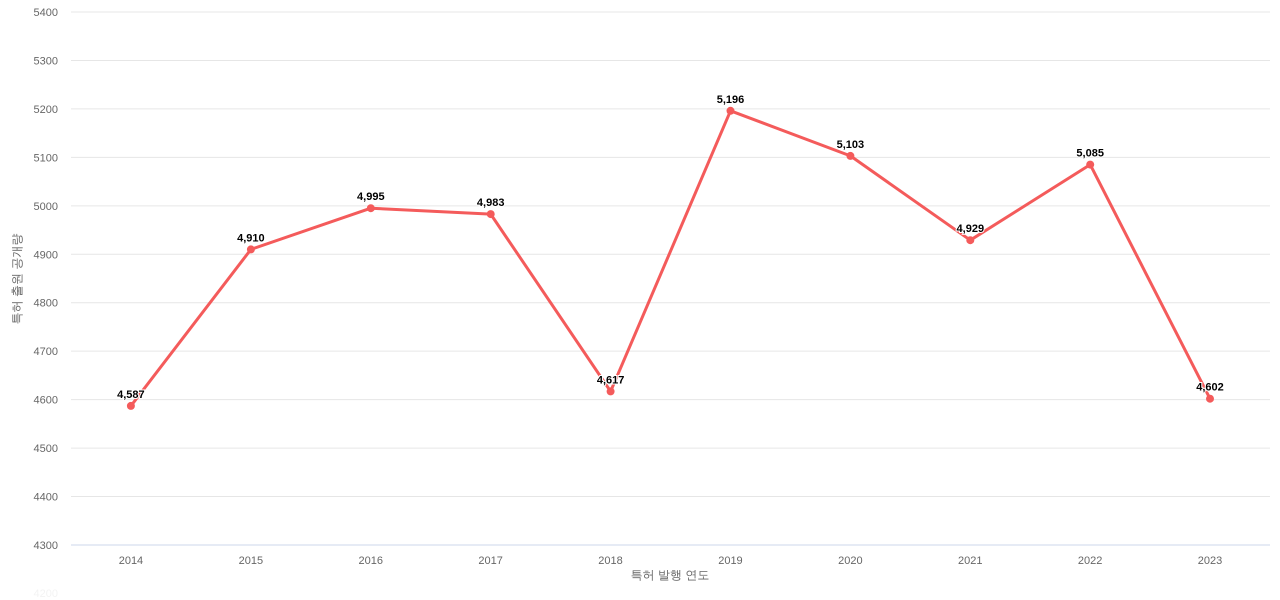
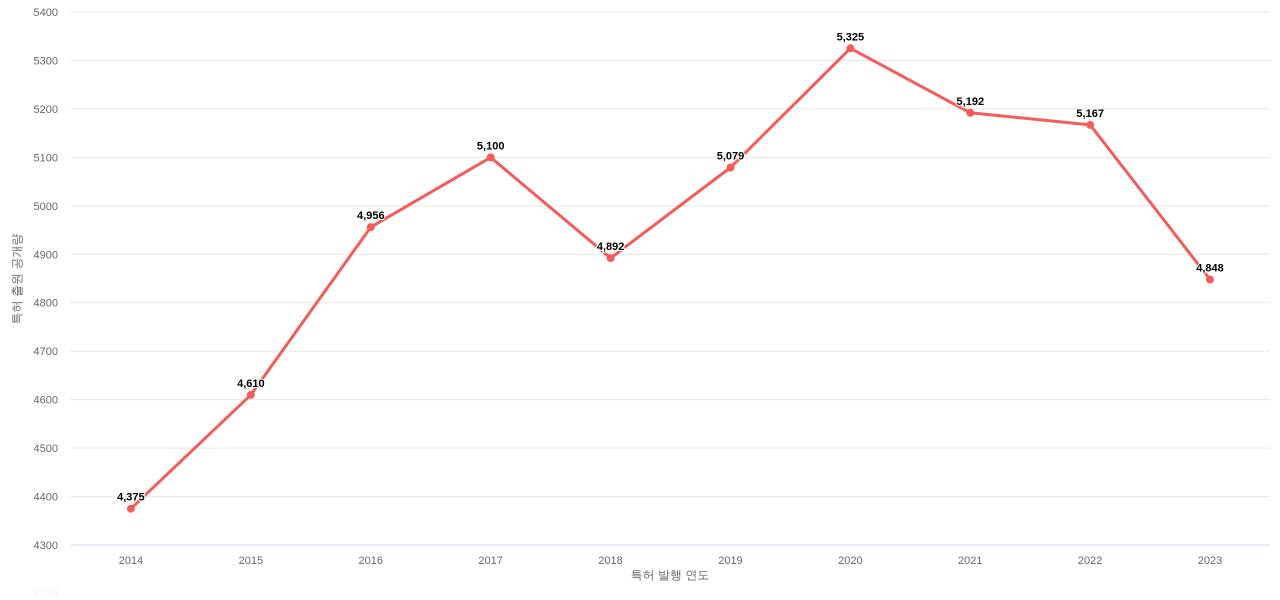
2014: 4,587 -> 4,375
2015: 4,910 -> 4,610
2016: 4,995 -> 4,956
2017: 4,983 -> 5,100
2018: 4,617 -> 4,892
2019: 5,196 -> 5,079
2020: 5,103 -> 5,325
2021: 4,929 -> 5,192
2022: 5,085 -> 5,167
2023: 4,602 -> 4,848
